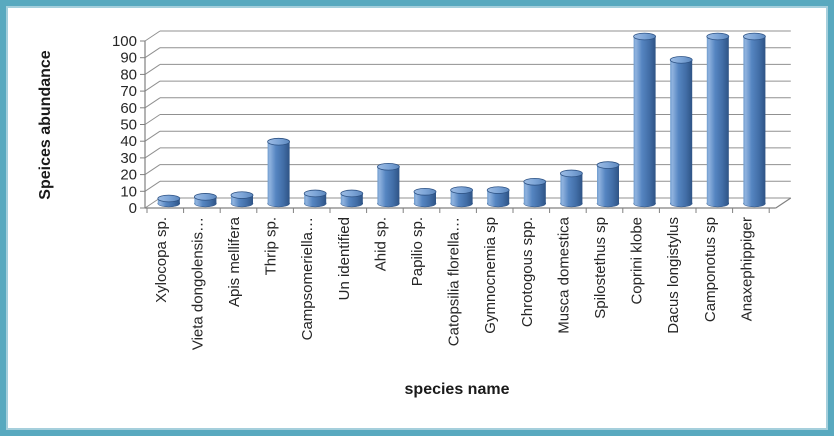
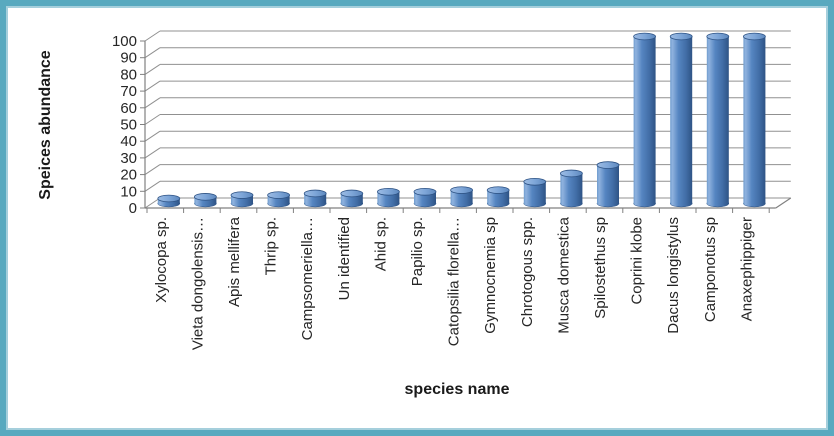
Thrip sp.: 37 -> 5
Ahid sp.: 22 -> 7
Dacus longistylus: 86 -> 100
